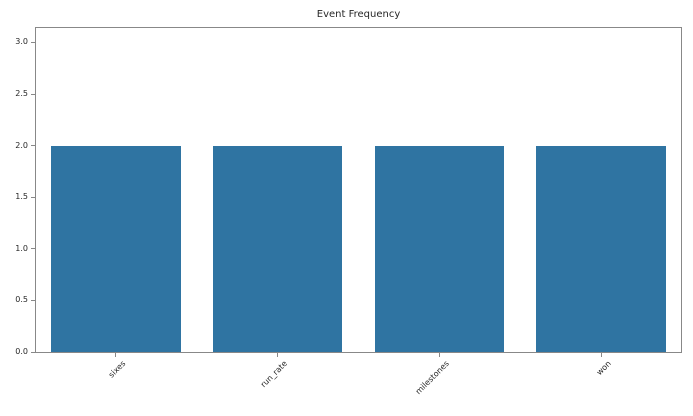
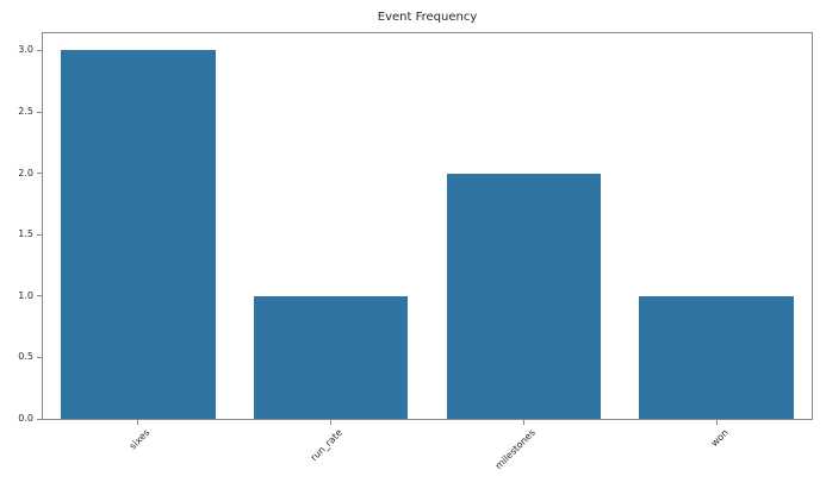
sixes: 2 -> 3
run_rate: 2 -> 1
won: 2 -> 1
